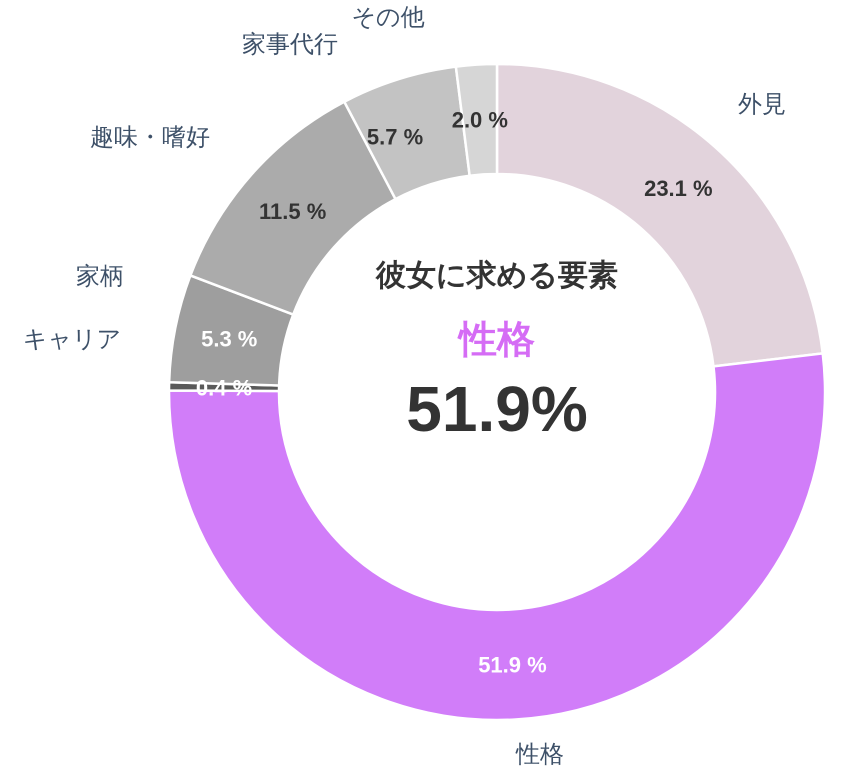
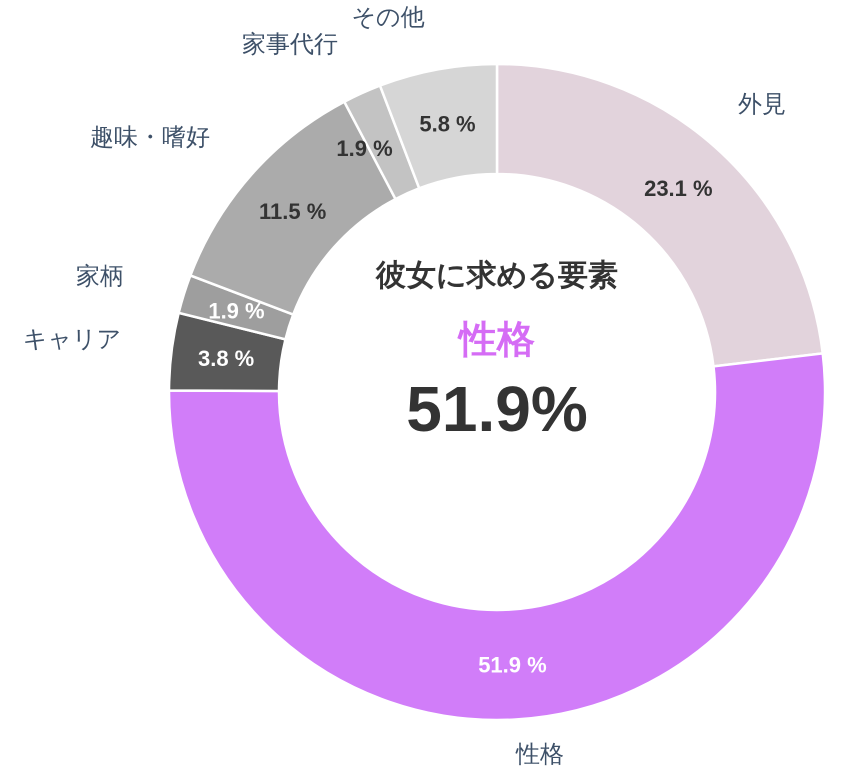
キャリア: 0.4 -> 3.8
家柄: 5.3 -> 1.9
家事代行: 5.7 -> 1.9
その他: 2.0 -> 5.8
